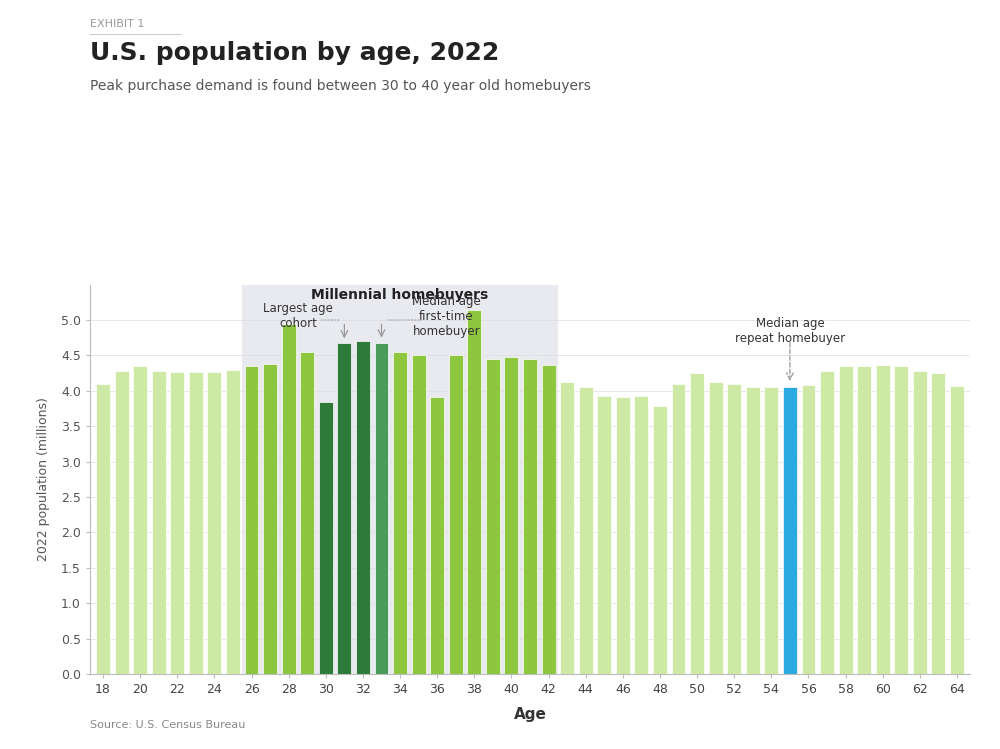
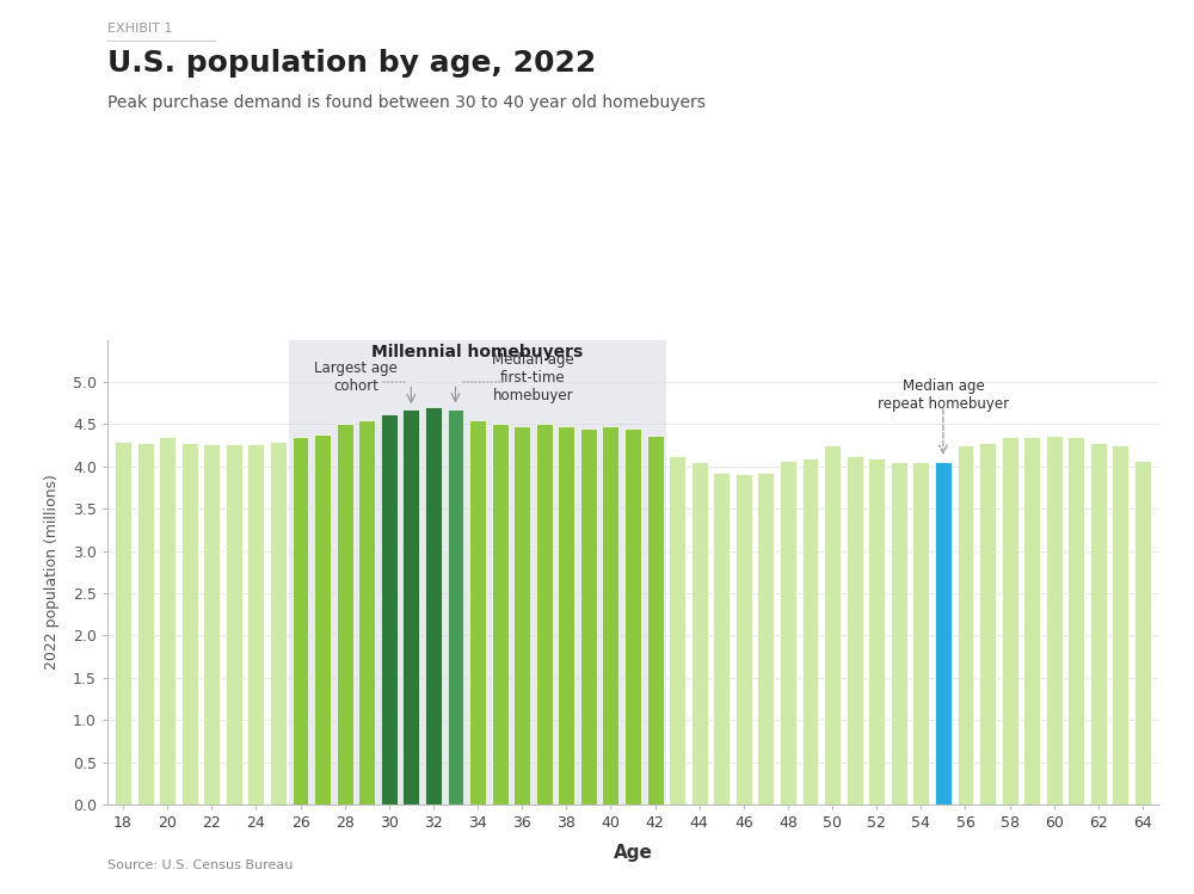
18: 4.10 -> 4.30
28: 4.94 -> 4.50
30: 3.84 -> 4.62
36: 3.92 -> 4.48
38: 5.14 -> 4.48
48: 3.78 -> 4.07
56: 4.08 -> 4.25
